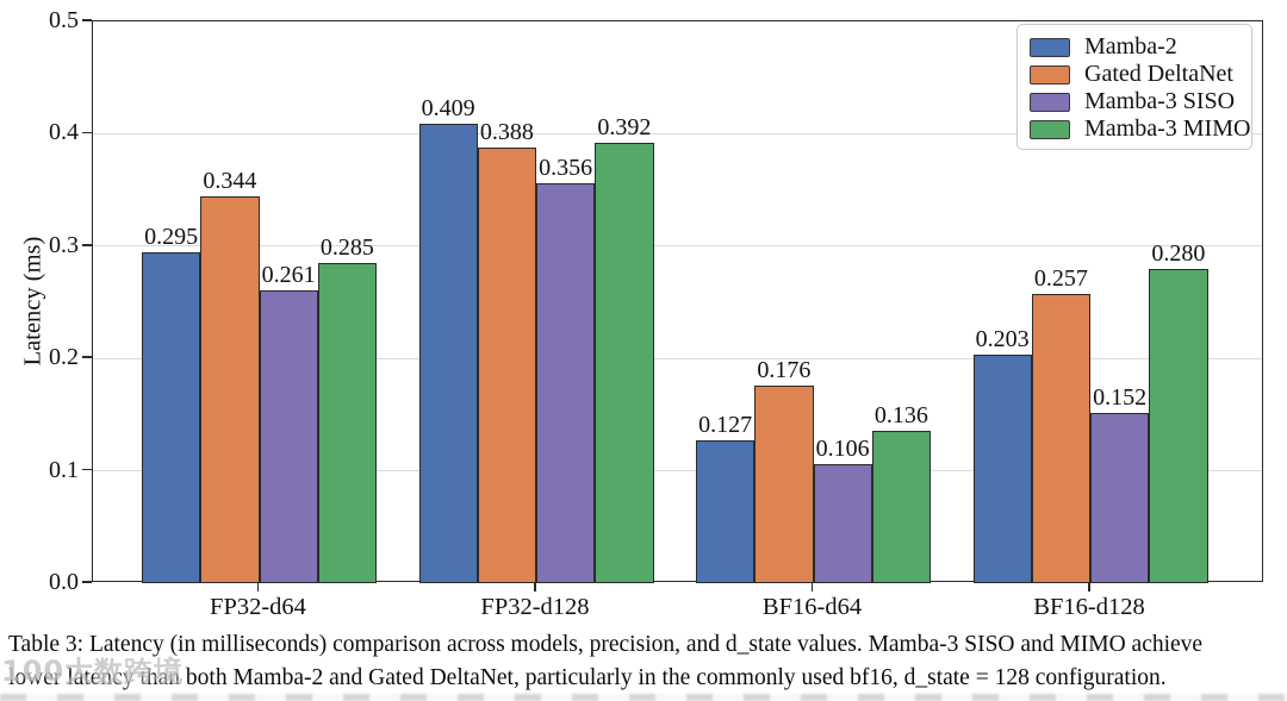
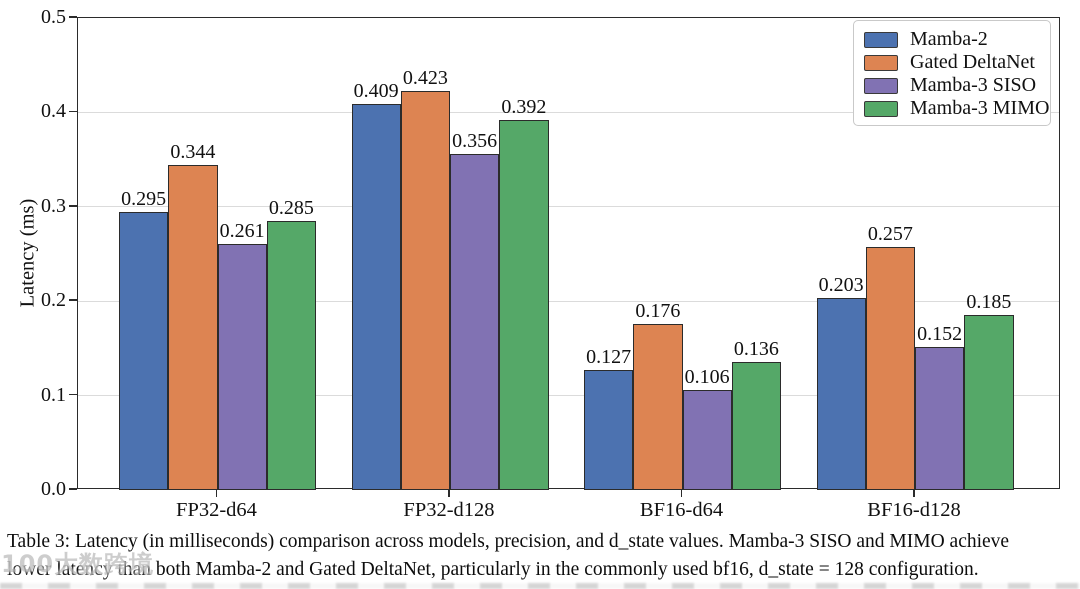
Gated DeltaNet/FP32-d128: 0.388 -> 0.423
Mamba-3 MIMO/BF16-d128: 0.280 -> 0.185
